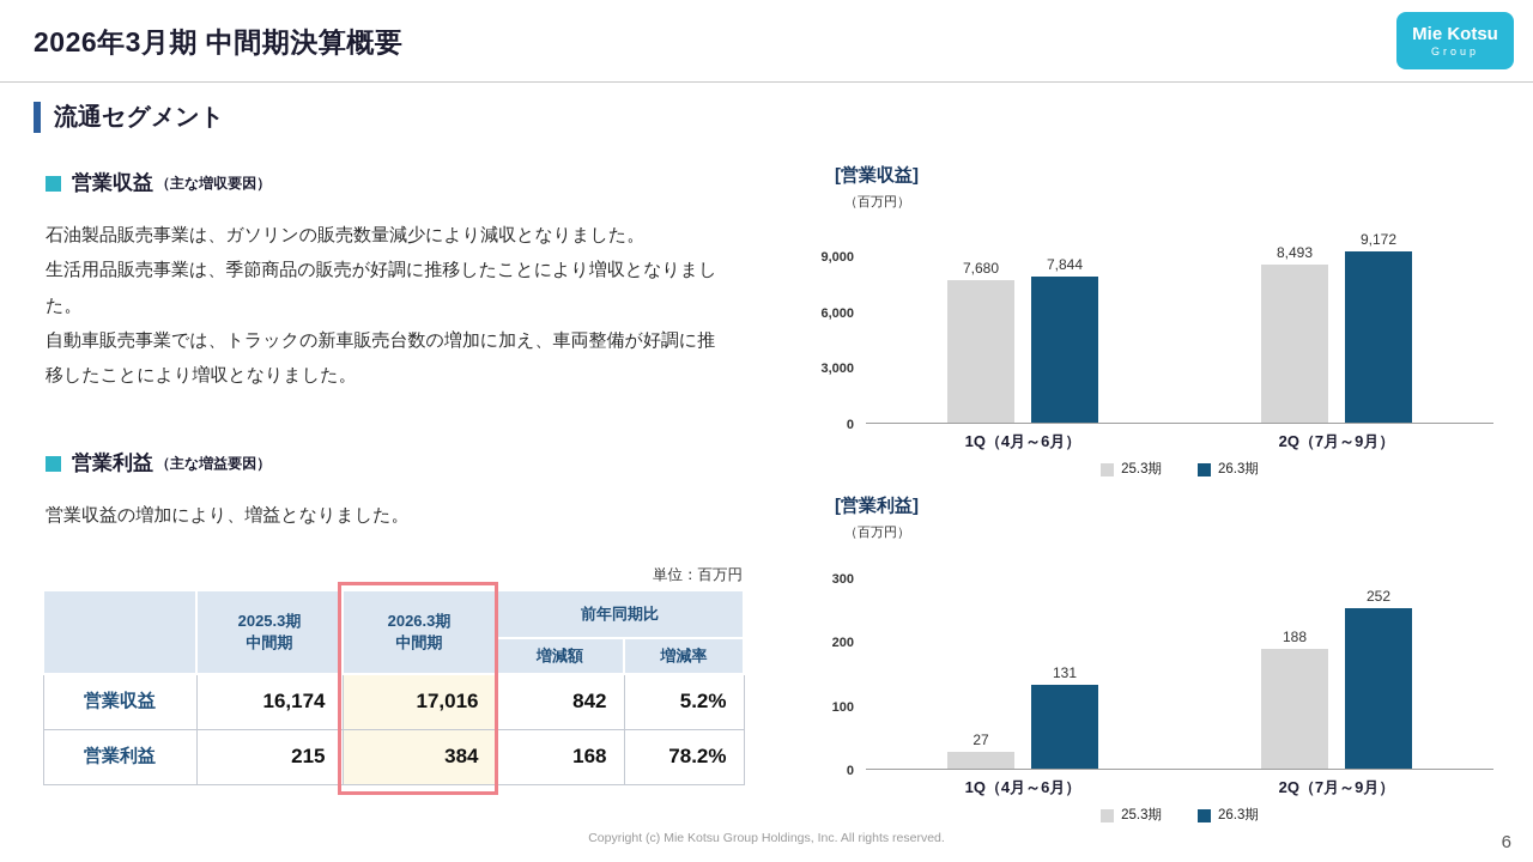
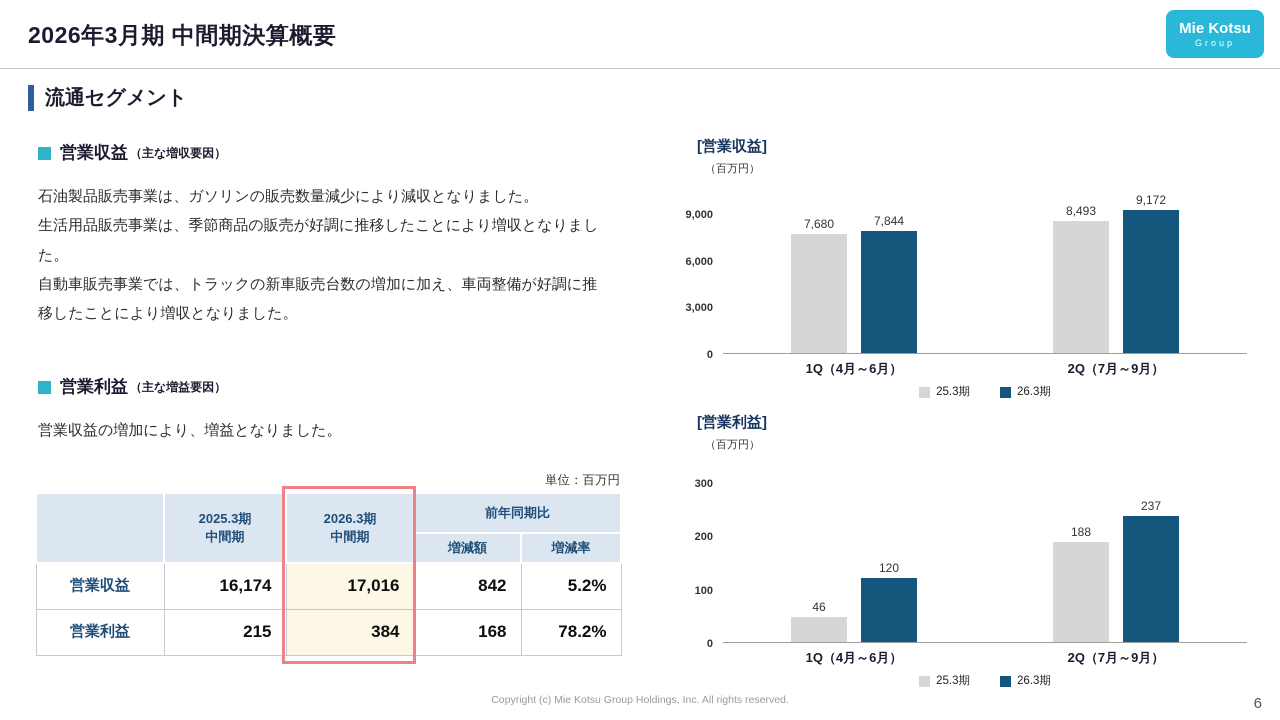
[営業利益]/25.3期/1Q（4月～6月）: 27 -> 46
[営業利益]/26.3期/1Q（4月～6月）: 131 -> 120
[営業利益]/26.3期/2Q（7月～9月）: 252 -> 237
